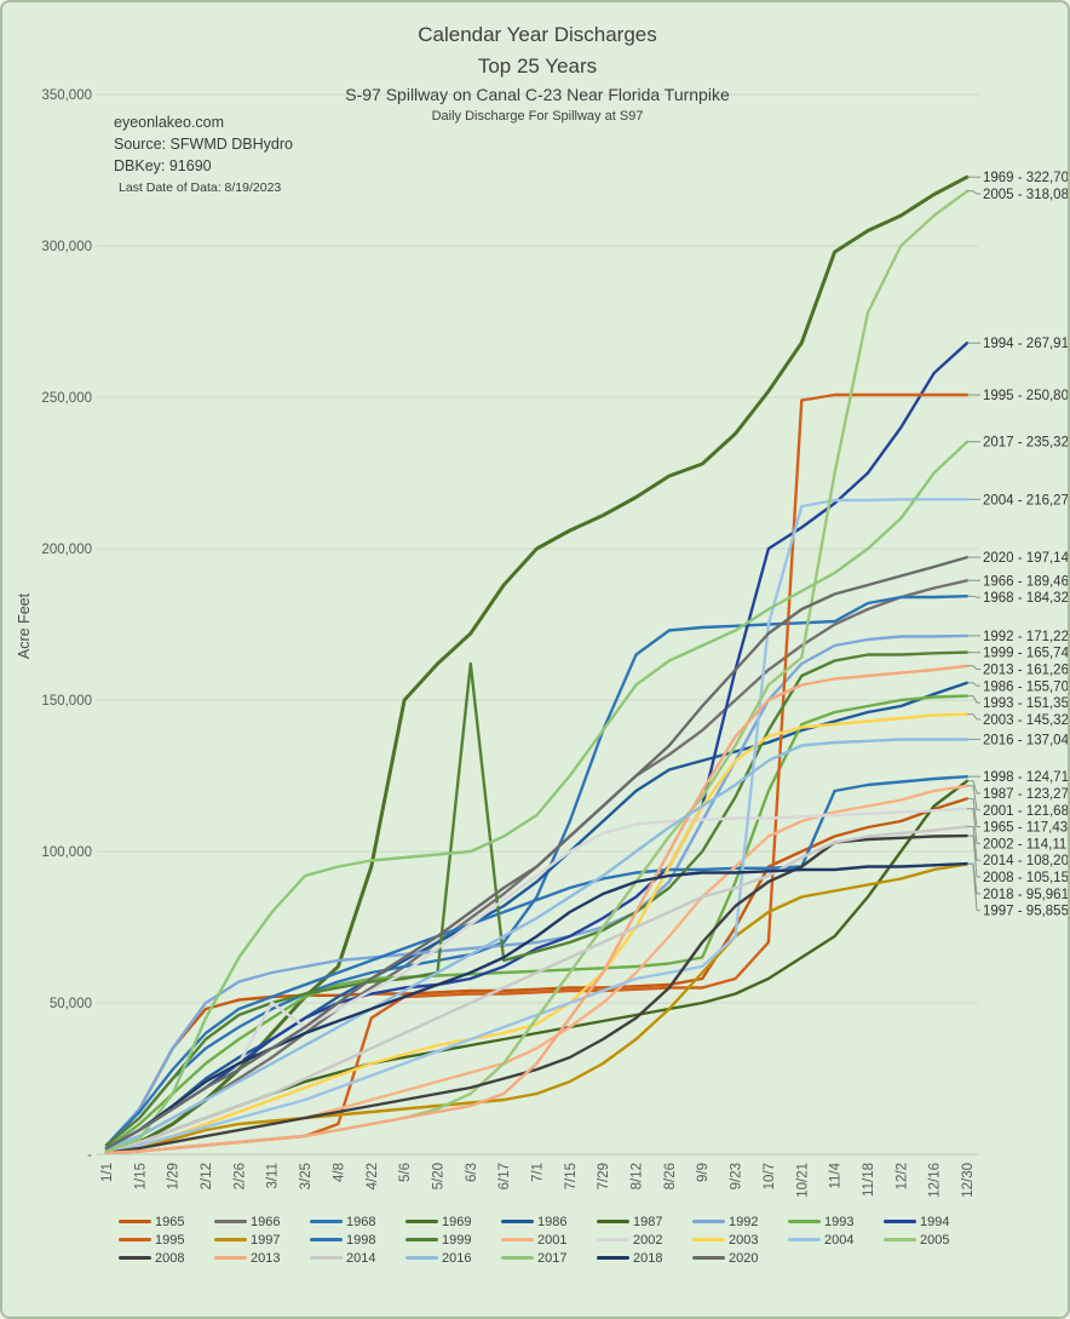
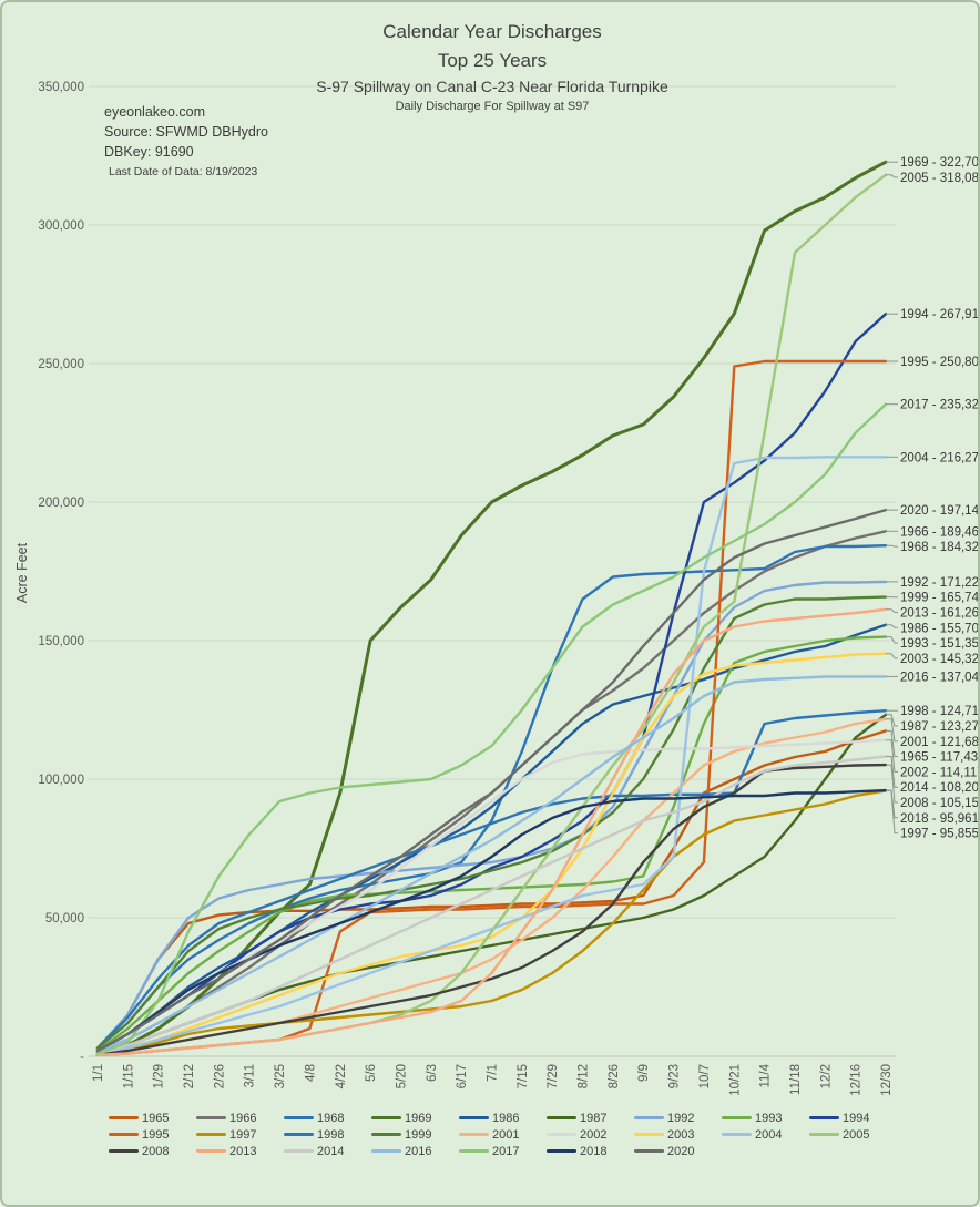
2002/3/11: 50000 -> 36000
1999/6/3: 162000 -> 62000
2005/11/18: 278000 -> 290000
